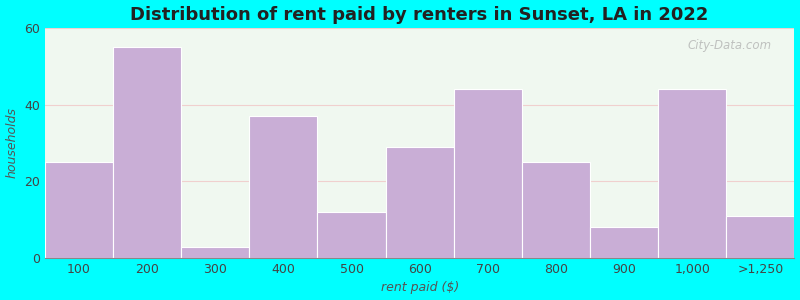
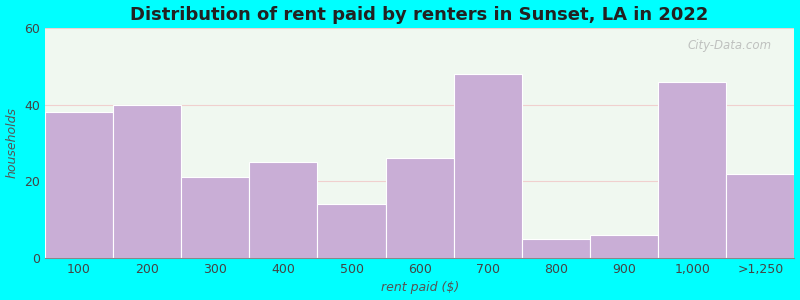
100: 25 -> 38
200: 55 -> 40
300: 3 -> 21
400: 37 -> 25
500: 12 -> 14
600: 29 -> 26
700: 44 -> 48
800: 25 -> 5
900: 8 -> 6
1,000: 44 -> 46
>1,250: 11 -> 22
